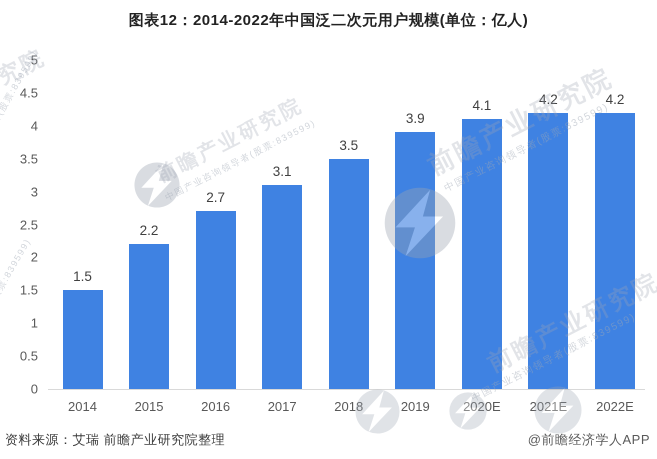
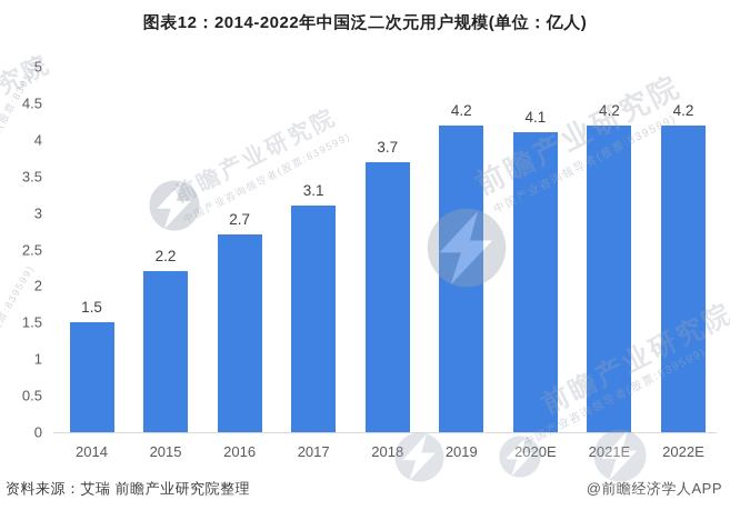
2018: 3.5 -> 3.7
2019: 3.9 -> 4.2
